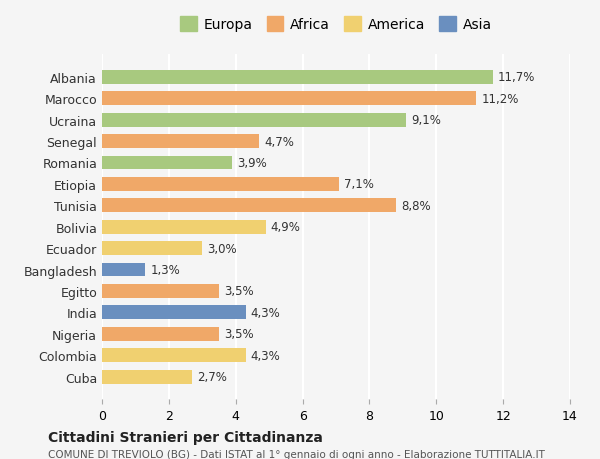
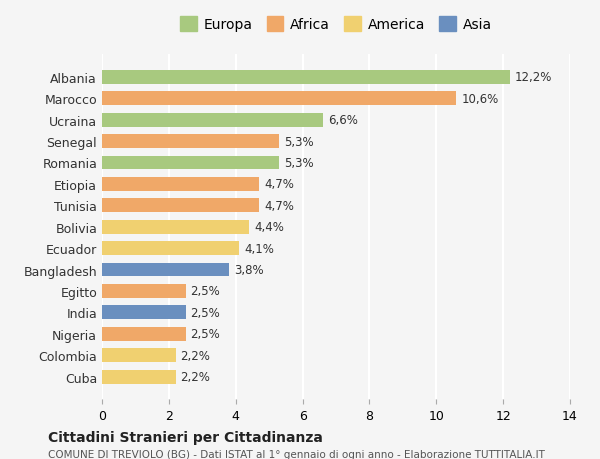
Albania: 11,7% -> 12,2%
Marocco: 11,2% -> 10,6%
Ucraina: 9,1% -> 6,6%
Senegal: 4,7% -> 5,3%
Romania: 3,9% -> 5,3%
Etiopia: 7,1% -> 4,7%
Tunisia: 8,8% -> 4,7%
Bolivia: 4,9% -> 4,4%
Ecuador: 3,0% -> 4,1%
Bangladesh: 1,3% -> 3,8%
Egitto: 3,5% -> 2,5%
India: 4,3% -> 2,5%
Nigeria: 3,5% -> 2,5%
Colombia: 4,3% -> 2,2%
Cuba: 2,7% -> 2,2%
